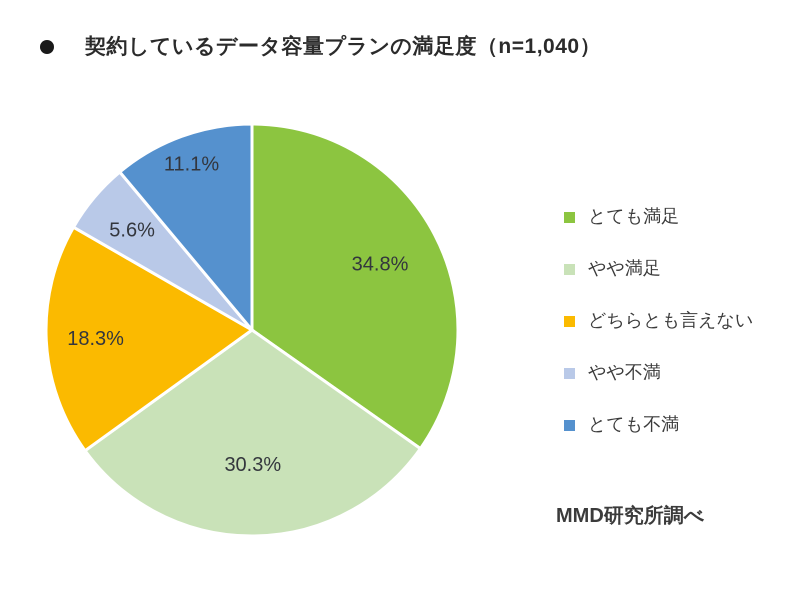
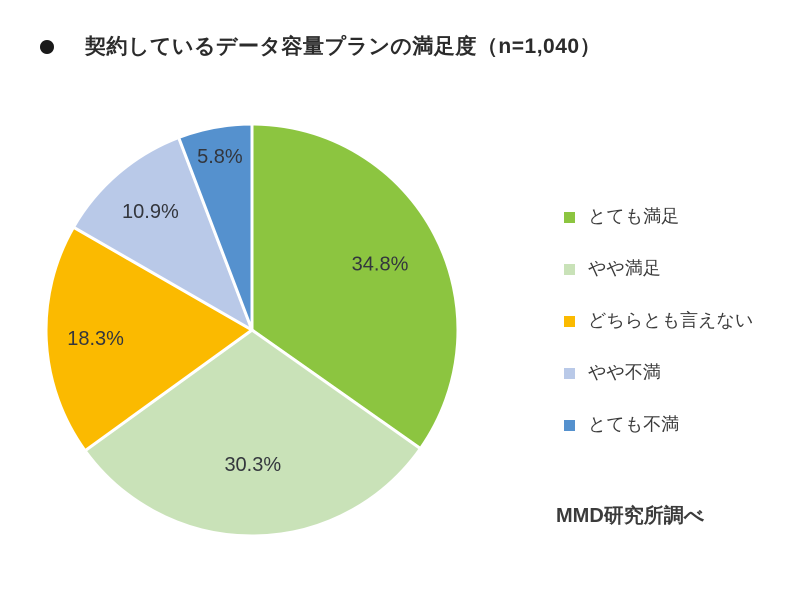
やや不満: 5.6% -> 10.9%
とても不満: 11.1% -> 5.8%
